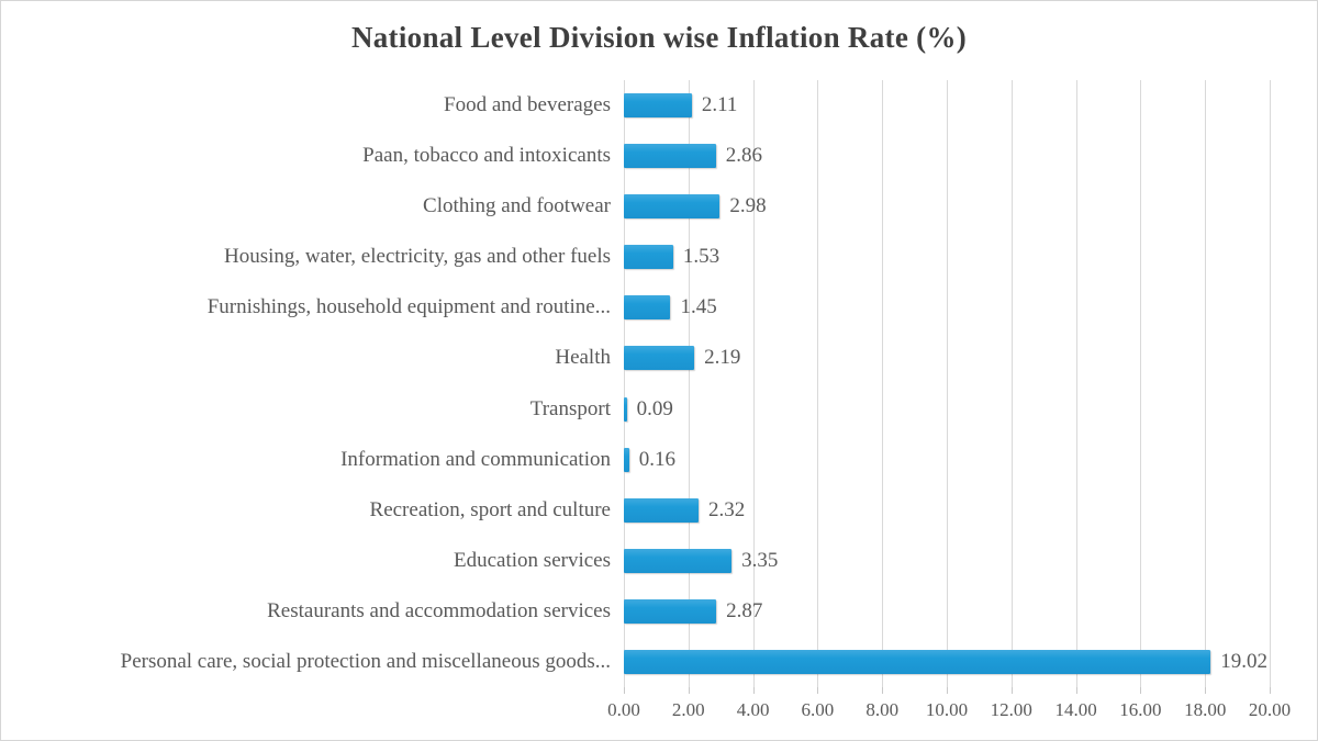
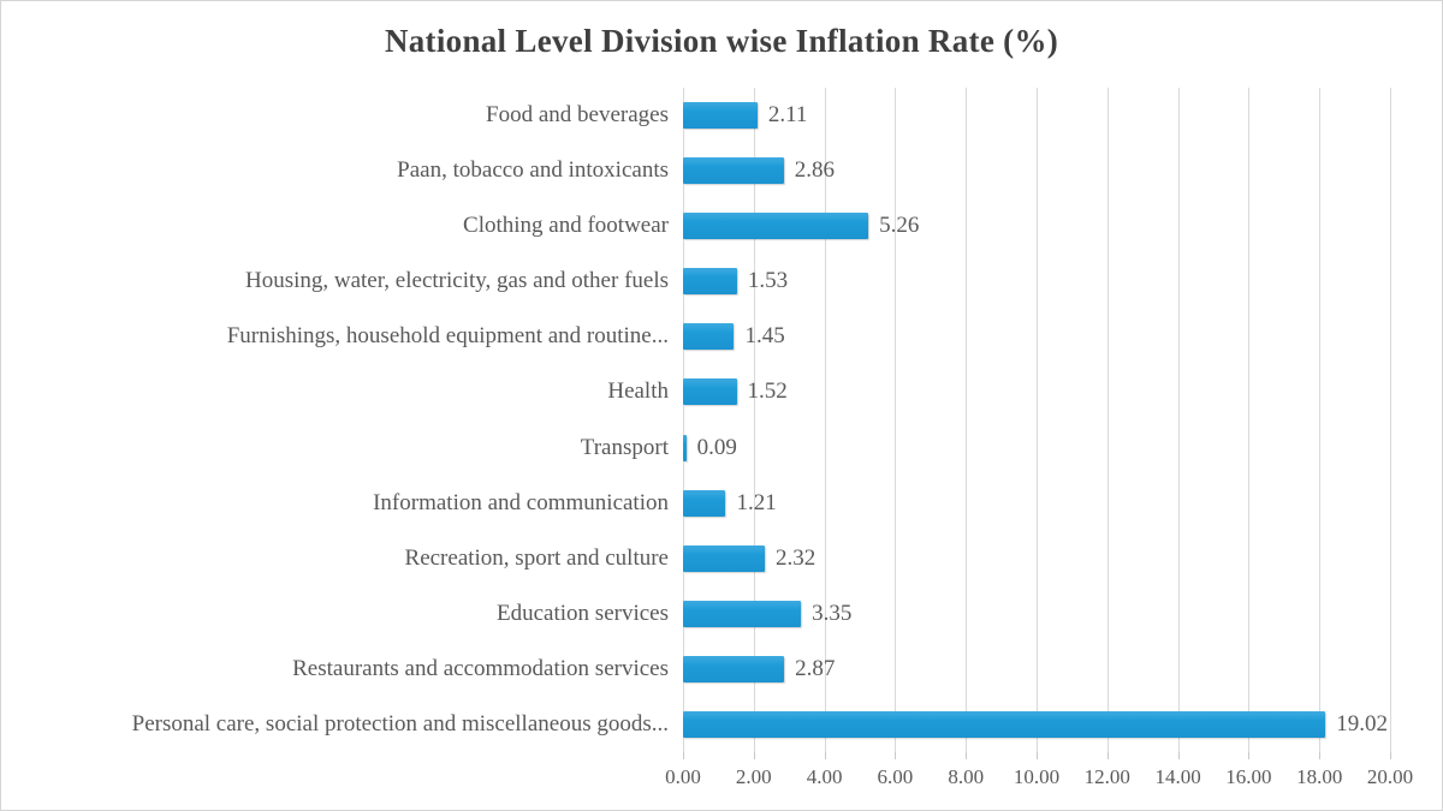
Clothing and footwear: 2.98 -> 5.26
Health: 2.19 -> 1.52
Information and communication: 0.16 -> 1.21
